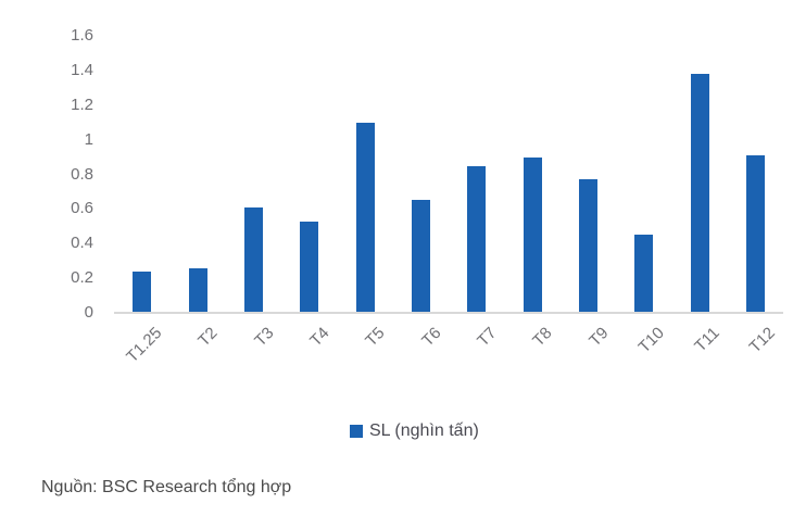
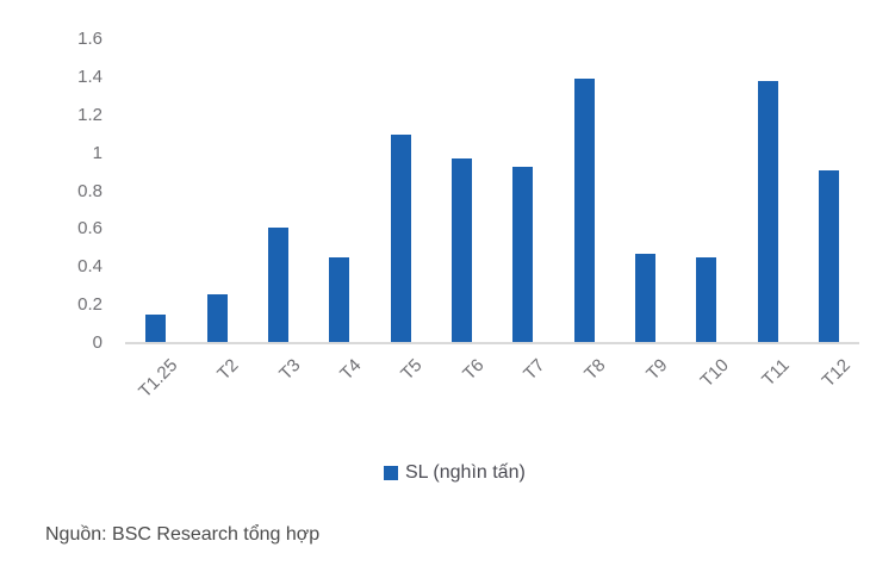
T1.25: 0.24 -> 0.15
T4: 0.53 -> 0.45
T6: 0.65 -> 0.97
T7: 0.85 -> 0.93
T8: 0.90 -> 1.39
T9: 0.77 -> 0.47
